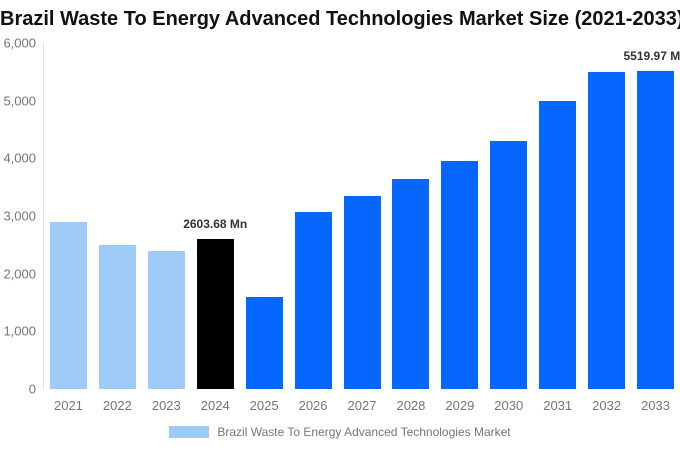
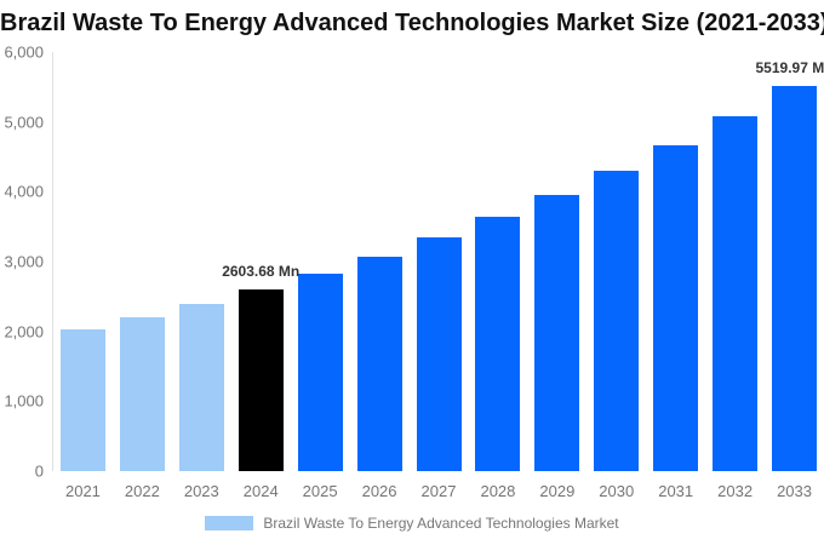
2021: 2900 -> 2000
2022: 2500 -> 2200
2025: 1600 -> 2800
2031: 5000 -> 4700
2032: 5500 -> 5100
